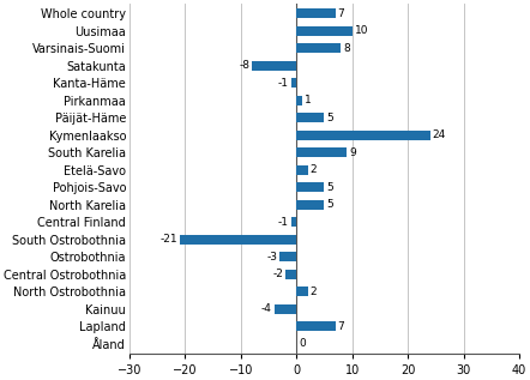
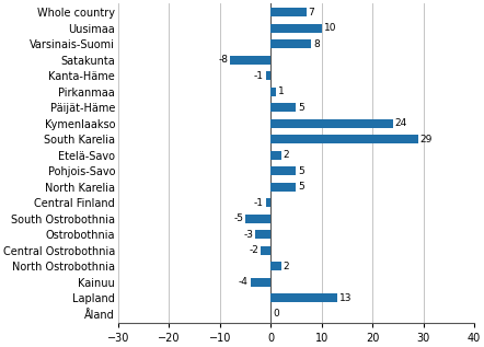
South Karelia: 9 -> 29
South Ostrobothnia: -21 -> -5
Lapland: 7 -> 13
